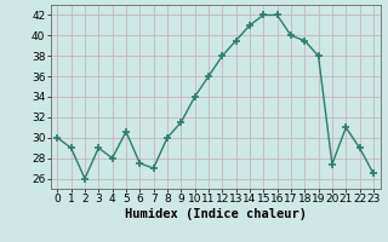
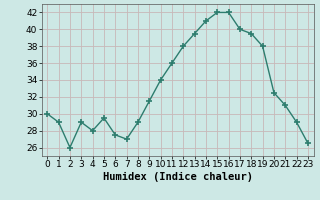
5: 30.6 -> 29.5
8: 30.0 -> 29.0
20: 27.4 -> 32.5
